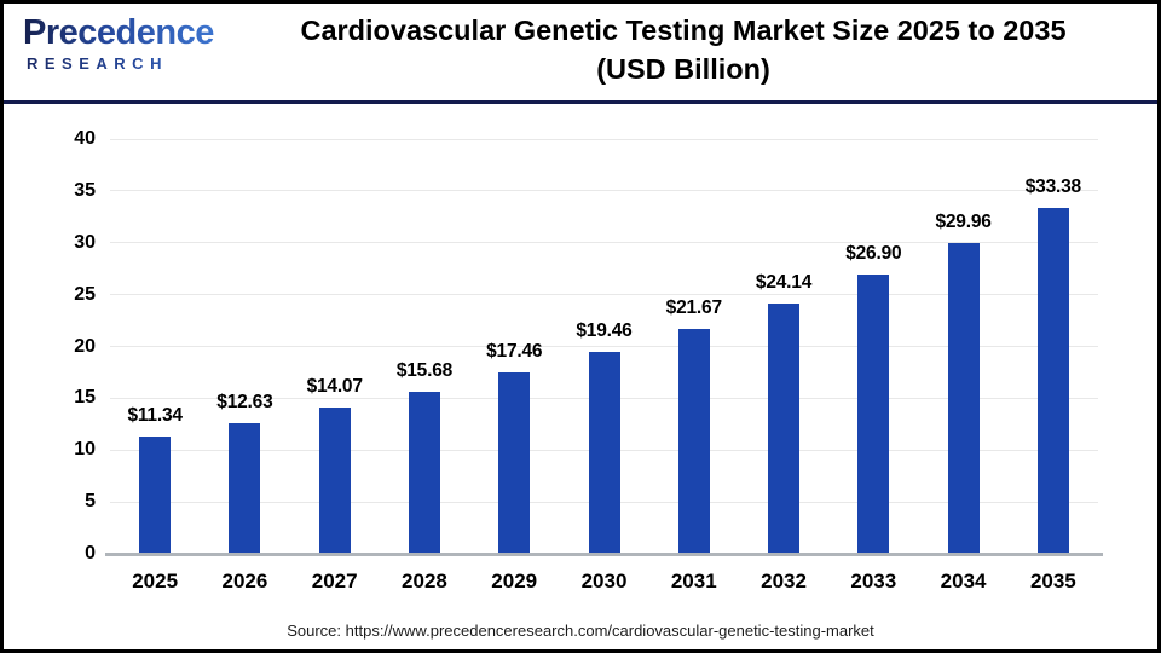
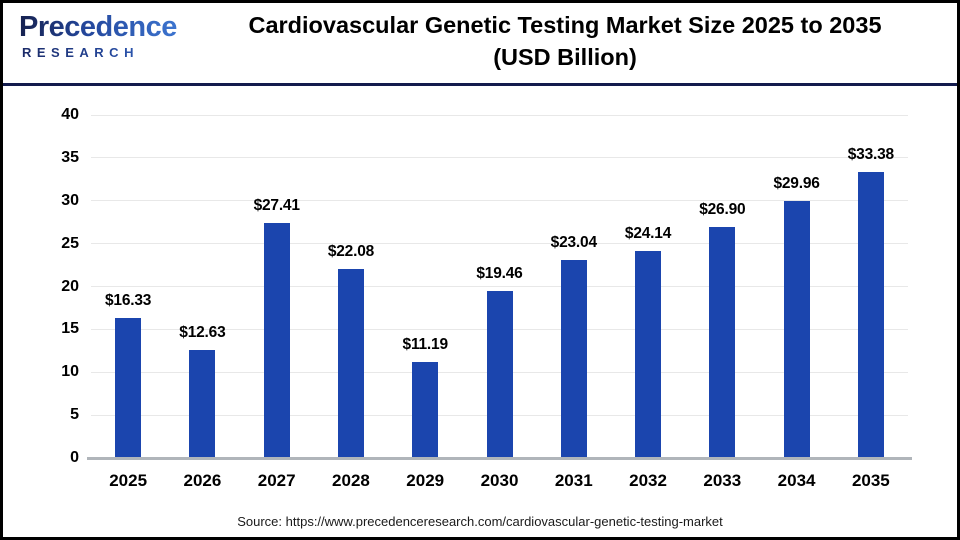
2025: $11.34 -> $16.33
2027: $14.07 -> $27.41
2028: $15.68 -> $22.08
2029: $17.46 -> $11.19
2031: $21.67 -> $23.04
